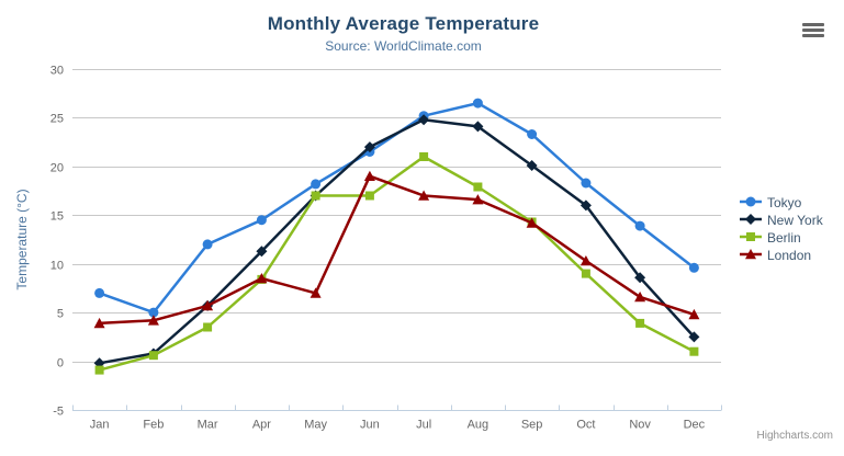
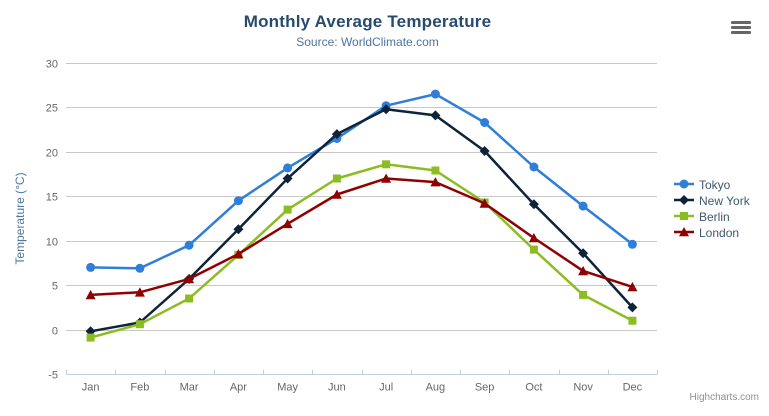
Tokyo/Feb: 5 -> 7
Tokyo/Mar: 12 -> 10
Berlin/May: 17 -> 14
London/May: 7 -> 12
London/Jun: 19 -> 15
Berlin/Jul: 21 -> 19
New York/Oct: 16 -> 14
